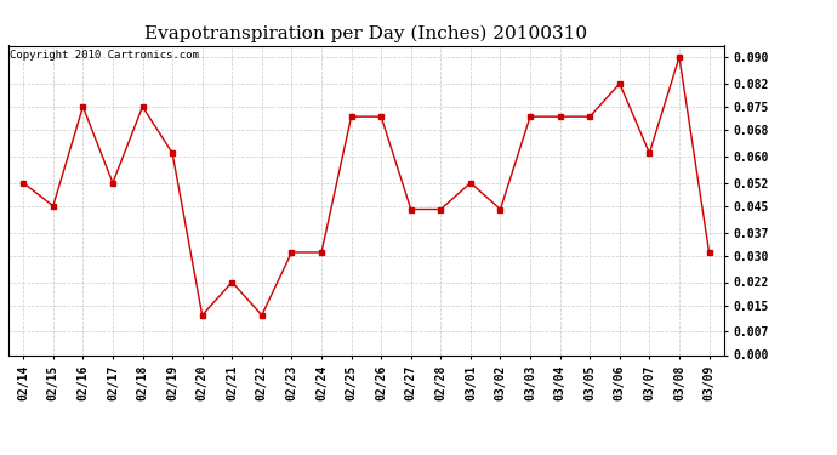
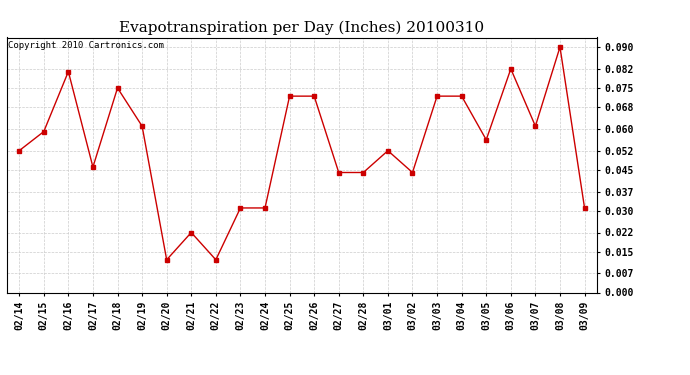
02/15: 0.045 -> 0.059
02/16: 0.075 -> 0.081
02/17: 0.052 -> 0.046
03/05: 0.072 -> 0.056
